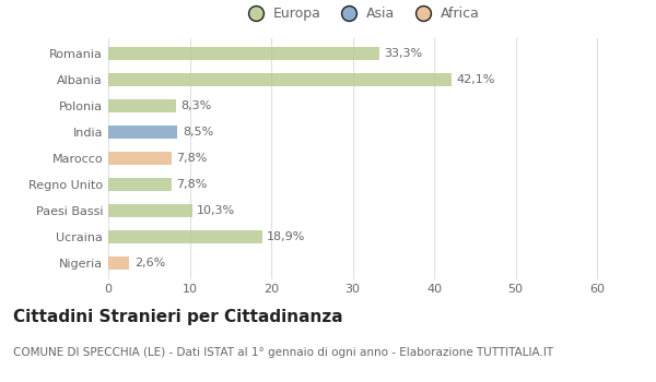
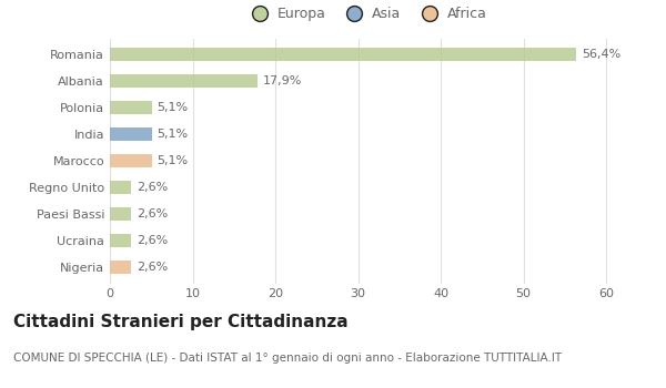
Romania: 33,3% -> 56,4%
Albania: 42,1% -> 17,9%
Polonia: 8,3% -> 5,1%
India: 8,5% -> 5,1%
Marocco: 7,8% -> 5,1%
Regno Unito: 7,8% -> 2,6%
Paesi Bassi: 10,3% -> 2,6%
Ucraina: 18,9% -> 2,6%
